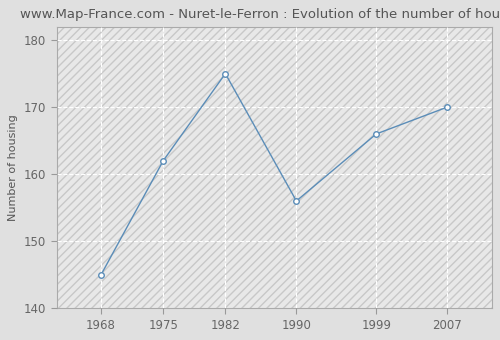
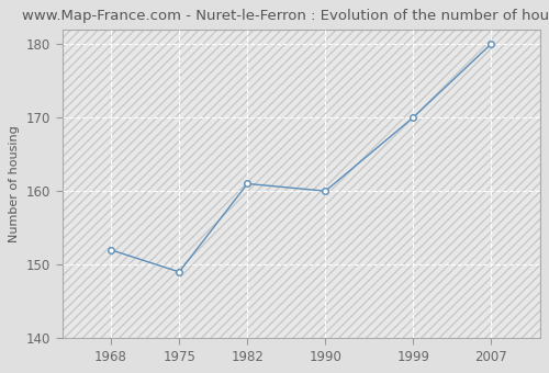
1968: 145 -> 152
1975: 162 -> 149
1982: 175 -> 161
1990: 156 -> 160
1999: 166 -> 170
2007: 170 -> 180
